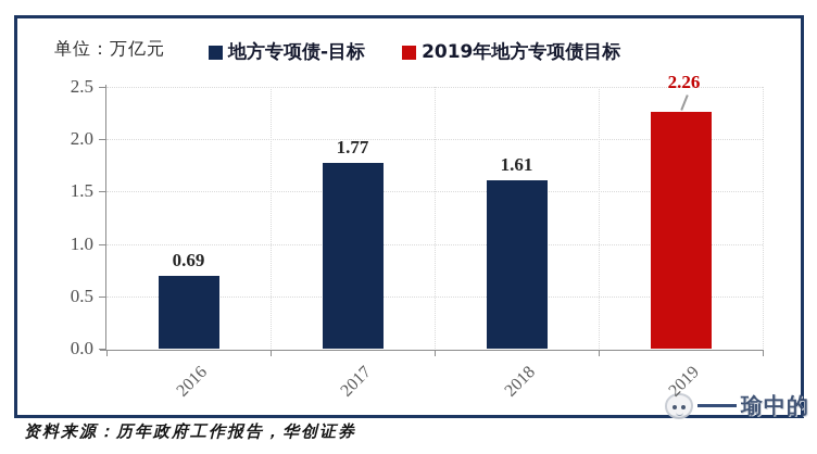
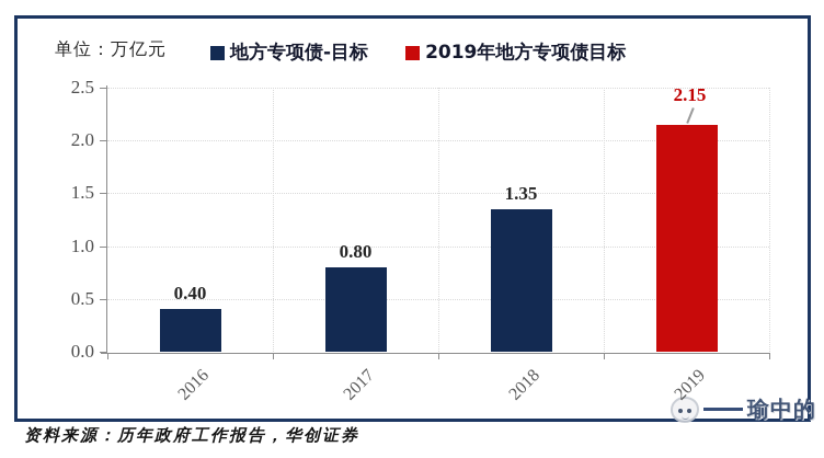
2016: 0.69 -> 0.40
2017: 1.77 -> 0.80
2018: 1.61 -> 1.35
2019: 2.26 -> 2.15
